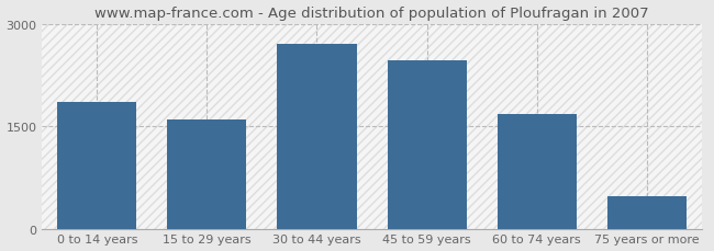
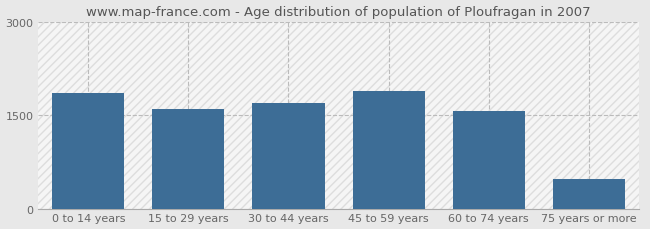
30 to 44 years: 2700 -> 1700
45 to 59 years: 2460 -> 1890
60 to 74 years: 1680 -> 1570
